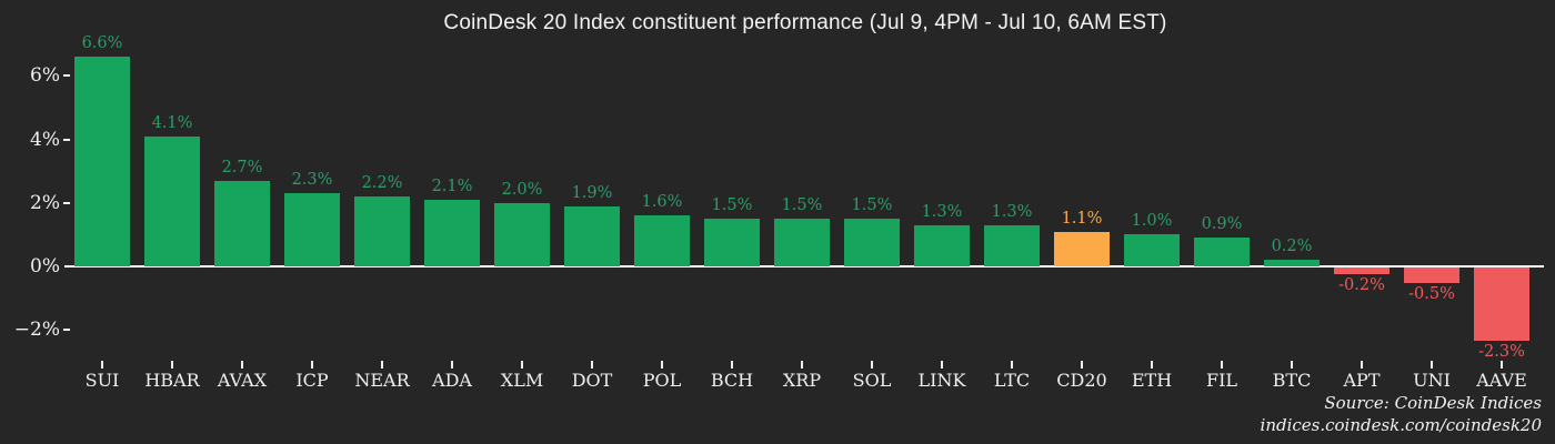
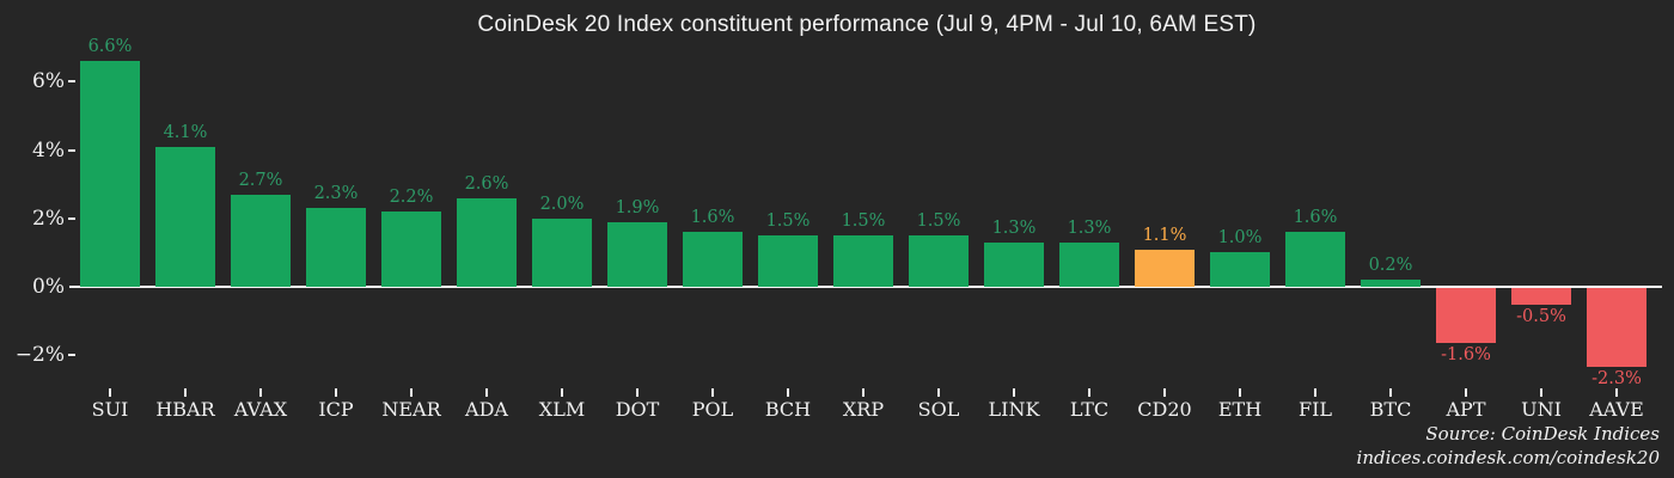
ADA: 2.1% -> 2.6%
FIL: 0.9% -> 1.6%
APT: -0.2% -> -1.6%
